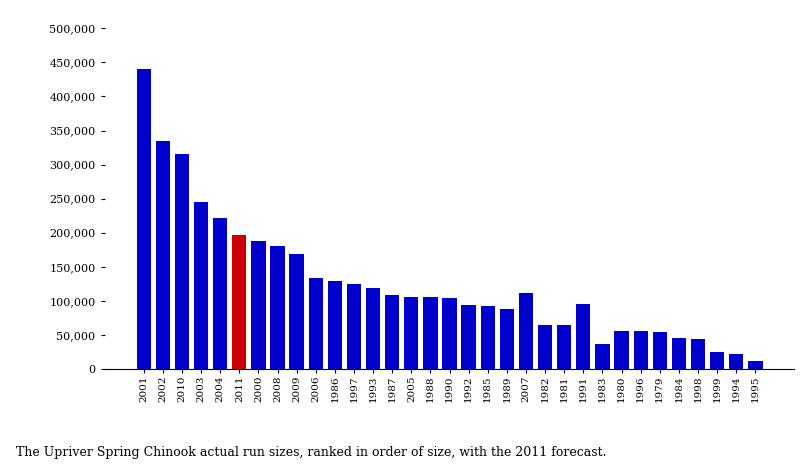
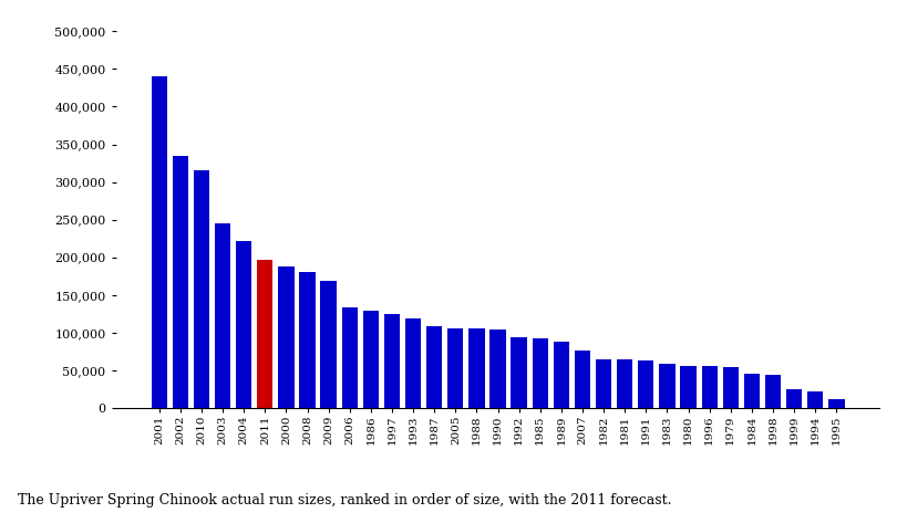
2007: 112,000 -> 76,000
1991: 96,000 -> 63,000
1983: 36,000 -> 59,000
